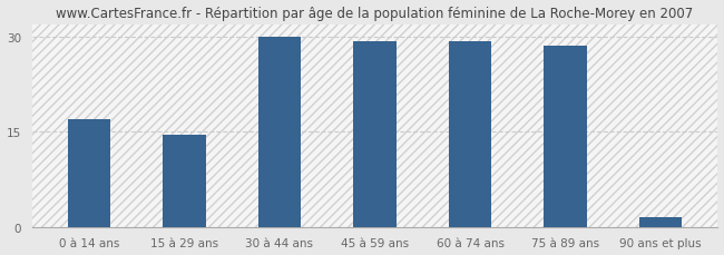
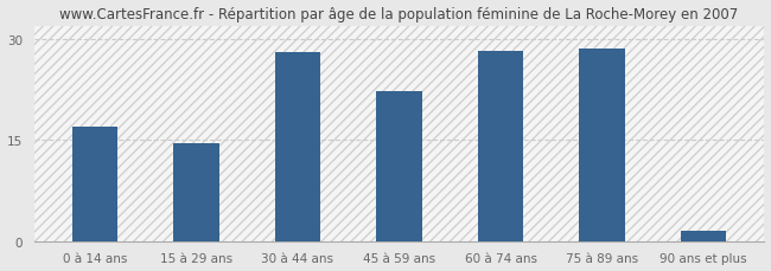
30 à 44 ans: 30.0 -> 28.0
45 à 59 ans: 29.2 -> 22.2
60 à 74 ans: 29.2 -> 28.2
